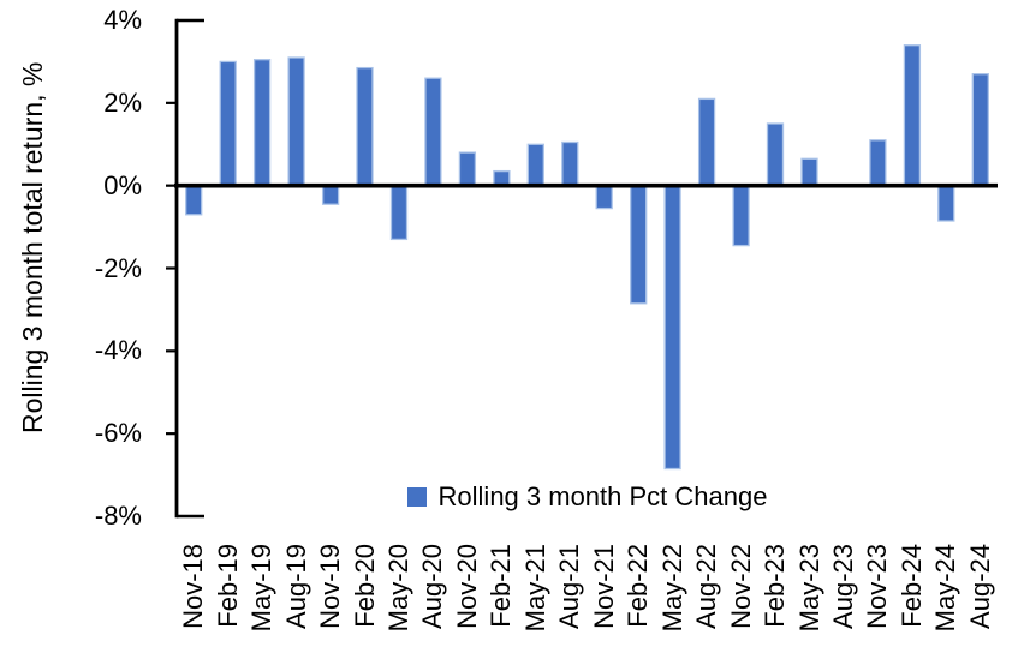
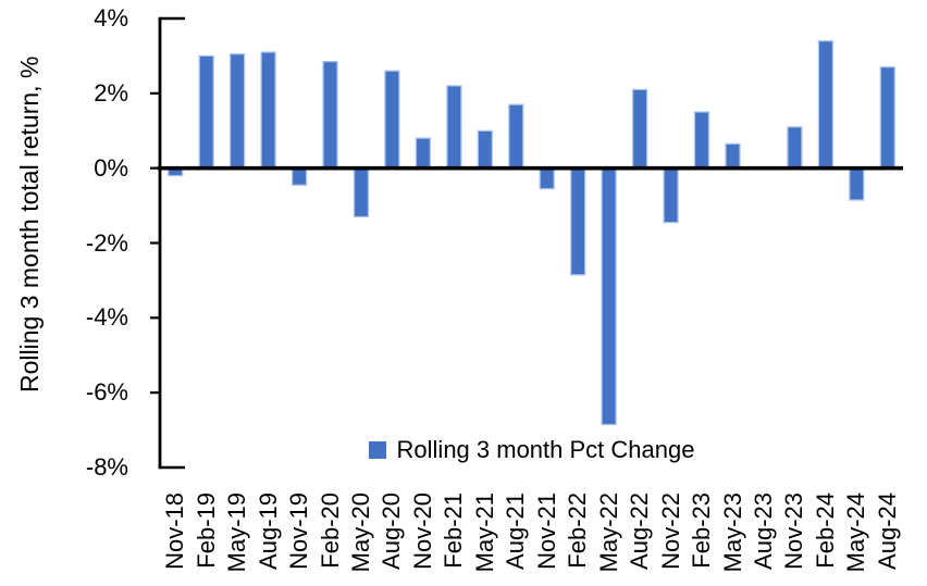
Nov-18: -0.7% -> -0.2%
Feb-21: 0.3% -> 2.2%
Aug-21: 1.1% -> 1.7%
